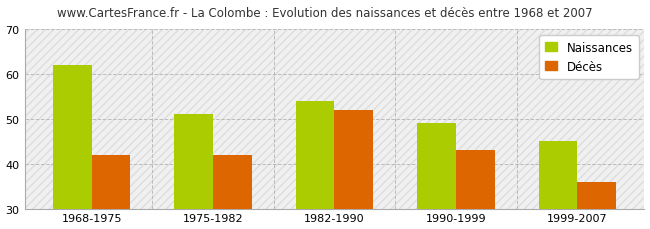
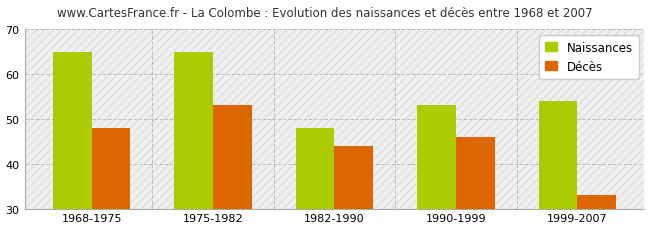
Naissances/1968-1975: 62 -> 65
Décès/1968-1975: 42 -> 48
Naissances/1975-1982: 51 -> 65
Décès/1975-1982: 42 -> 53
Naissances/1982-1990: 54 -> 48
Décès/1982-1990: 52 -> 44
Naissances/1990-1999: 49 -> 53
Décès/1990-1999: 43 -> 46
Naissances/1999-2007: 45 -> 54
Décès/1999-2007: 36 -> 33
